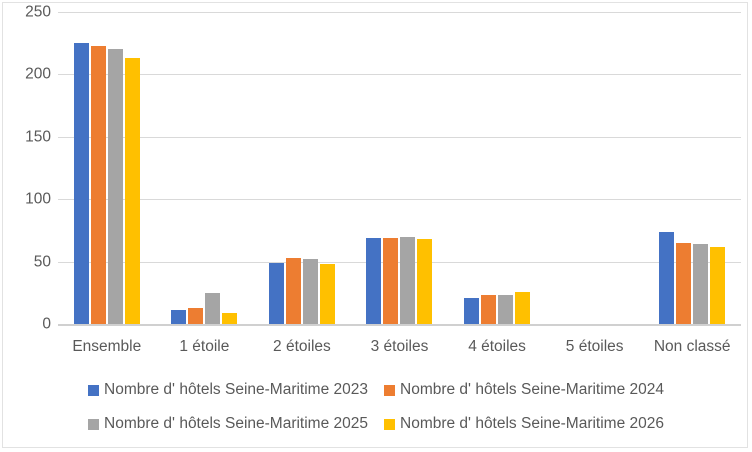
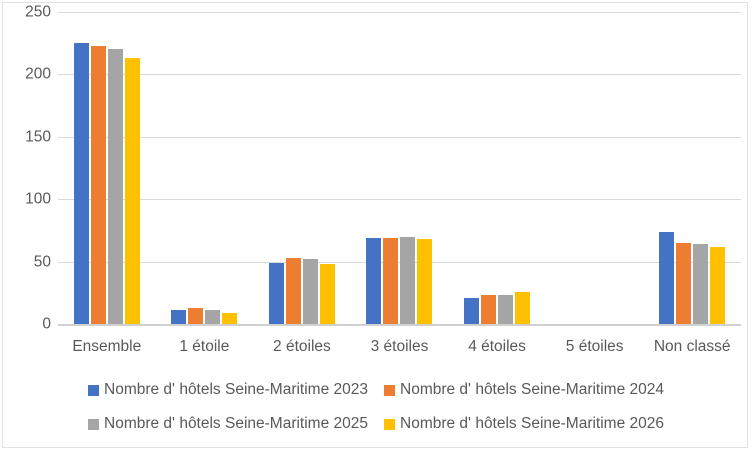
Nombre d' hôtels Seine-Maritime 2025/1 étoile: 25 -> 11
